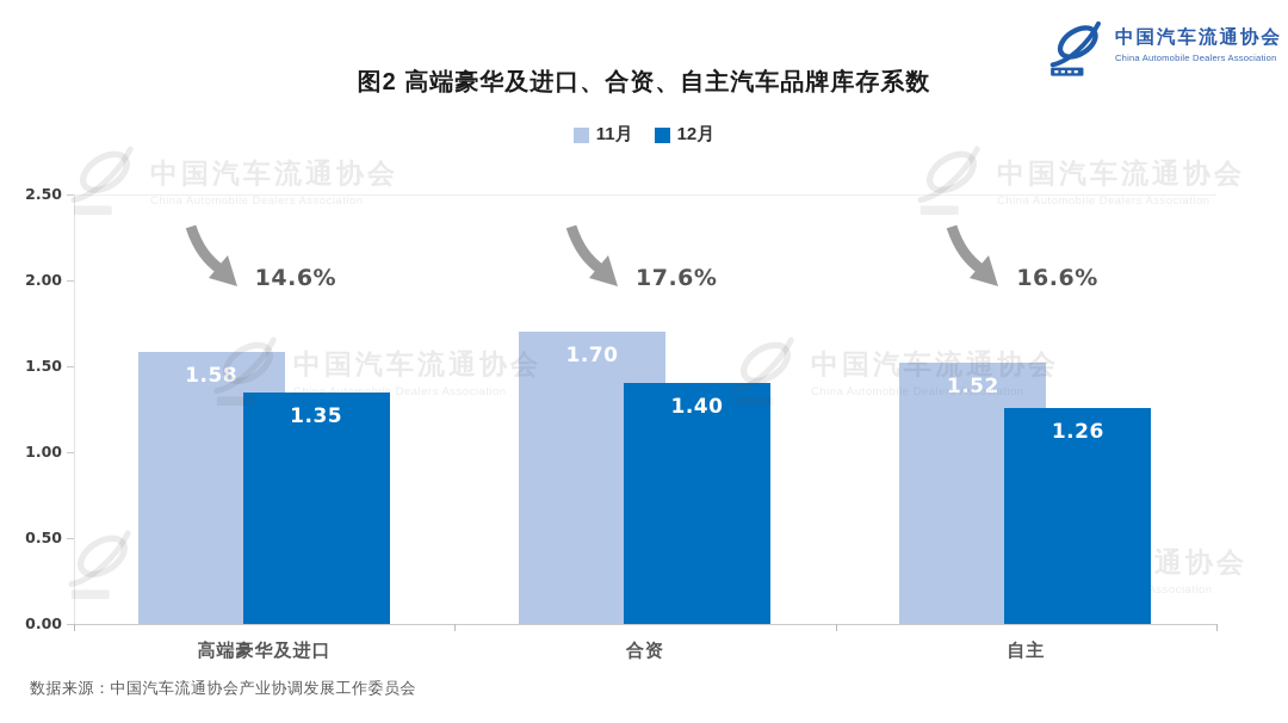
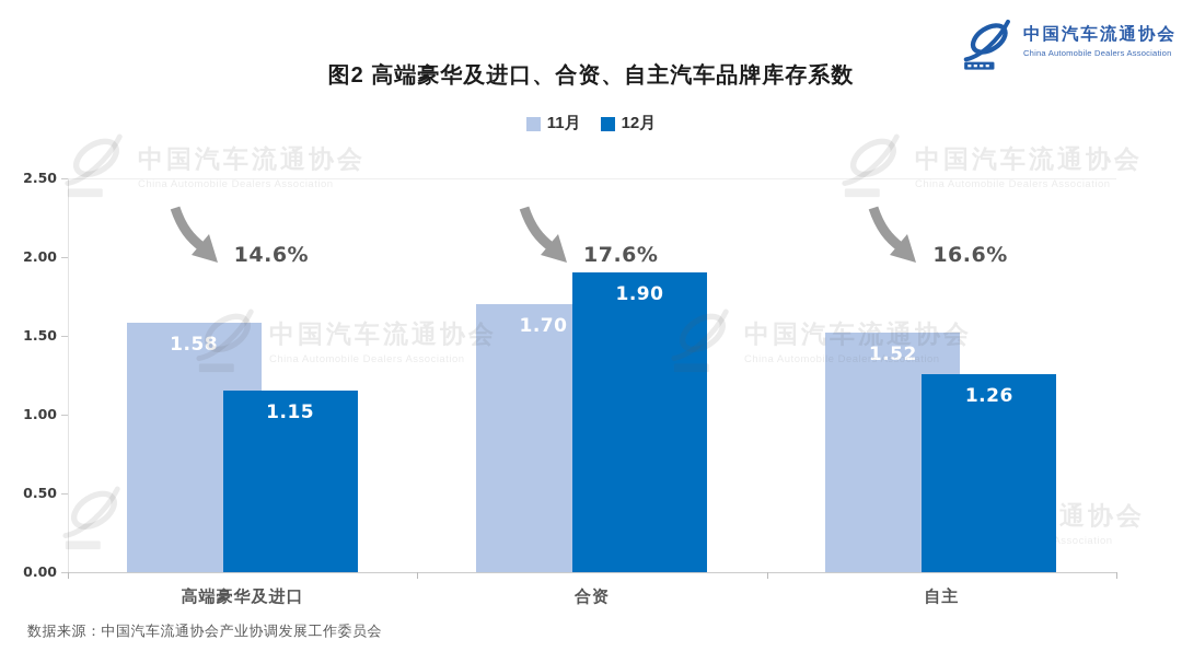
12月/高端豪华及进口: 1.35 -> 1.15
12月/合资: 1.40 -> 1.90
